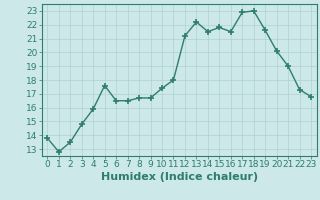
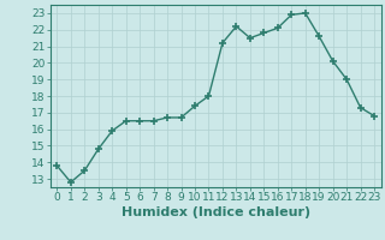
5: 17.6 -> 16.5
16: 21.5 -> 22.1
